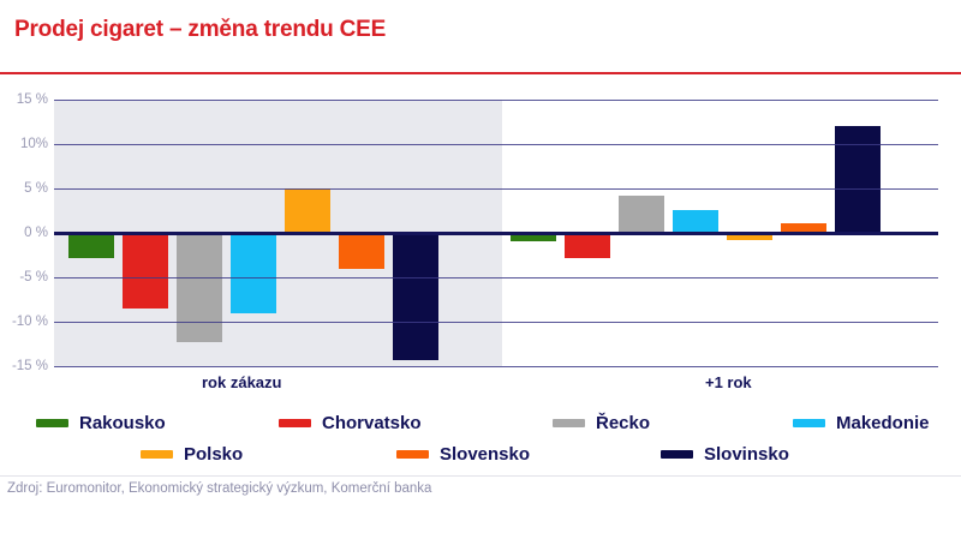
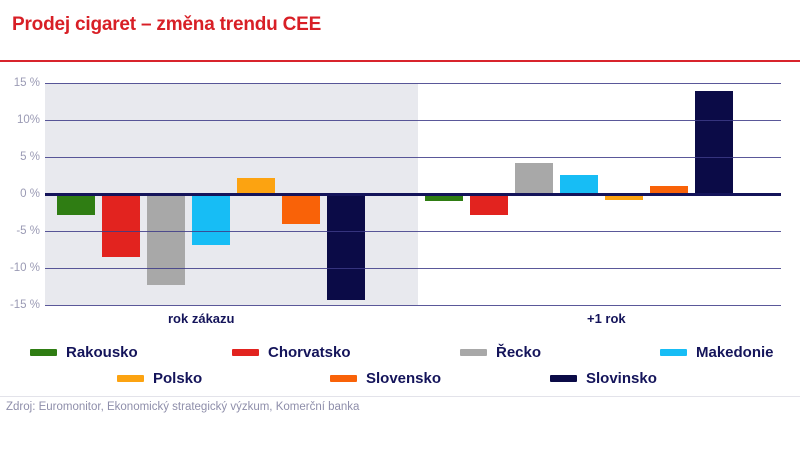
Makedonie/rok zákazu: -9% -> -7%
Polsko/rok zákazu: 5% -> 2%
Slovinsko/+1 rok: 12% -> 14%
